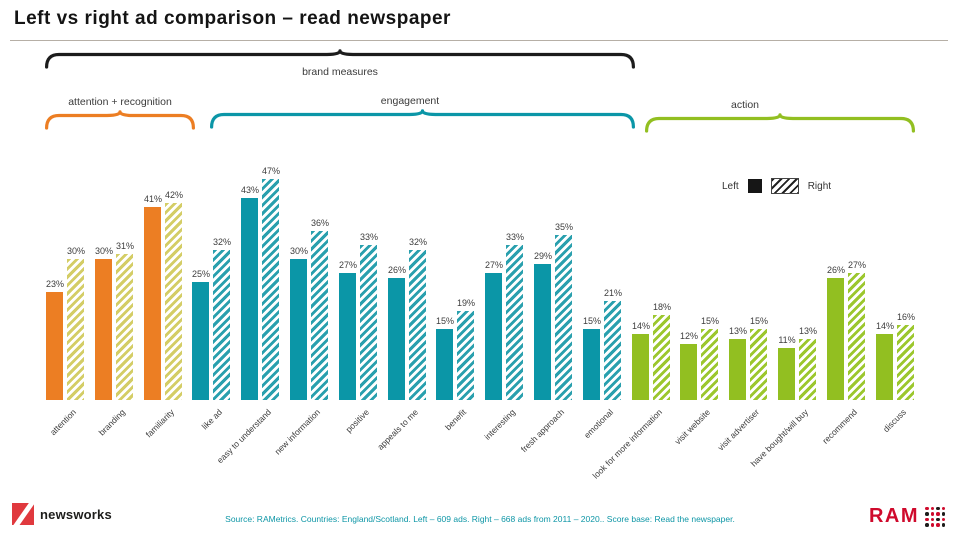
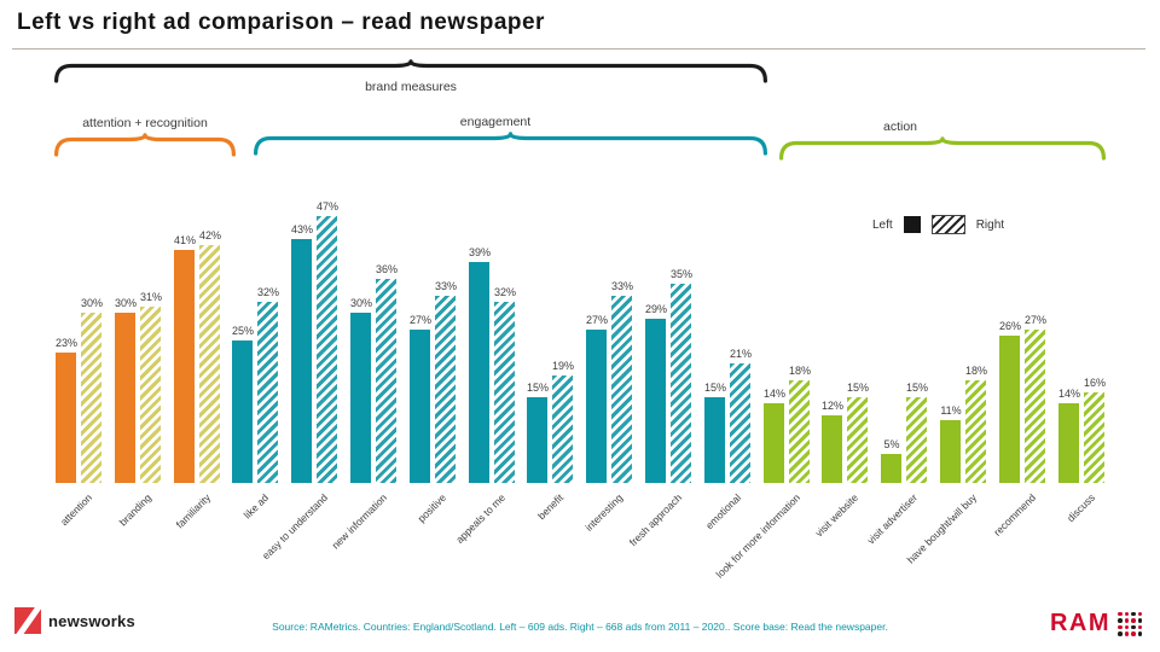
Left/appeals to me: 26% -> 39%
Left/visit advertiser: 13% -> 5%
Right/have bought/will buy: 13% -> 18%
